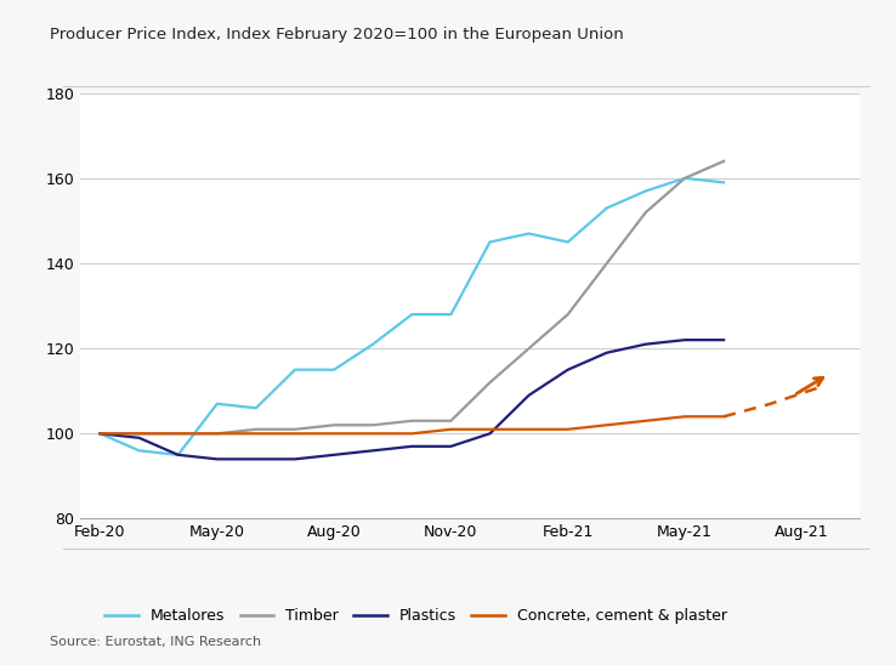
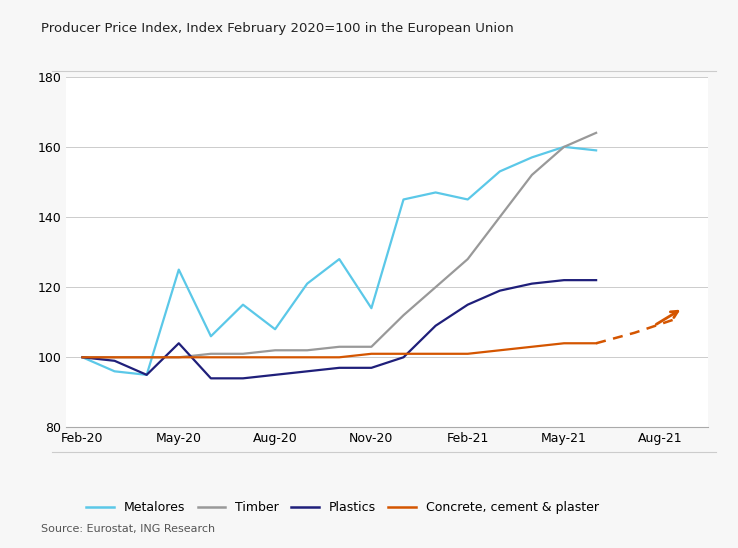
Metalores/May-20: 107 -> 125
Plastics/May-20: 94 -> 104
Metalores/Aug-20: 115 -> 108
Metalores/Nov-20: 128 -> 114
